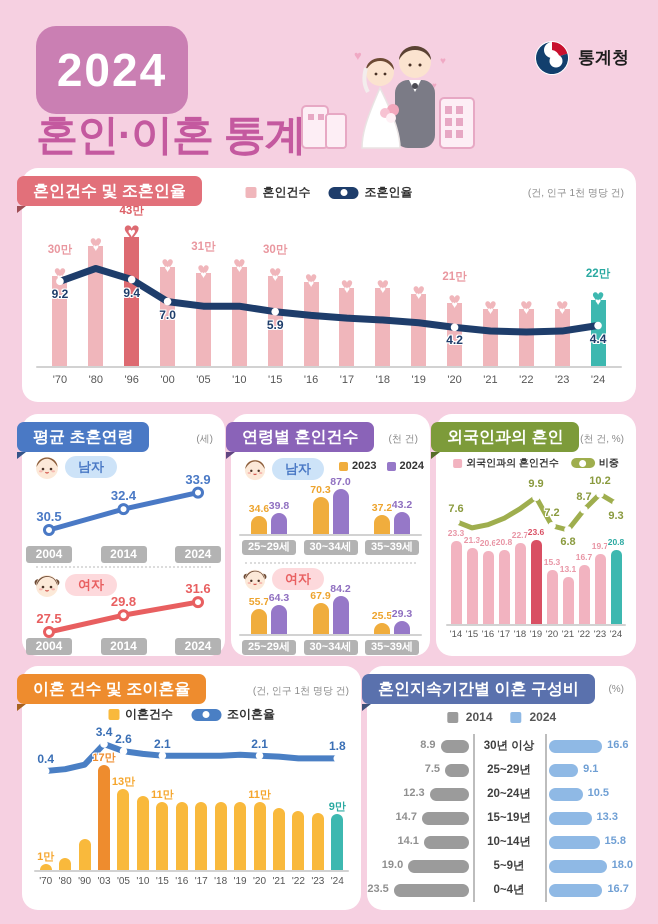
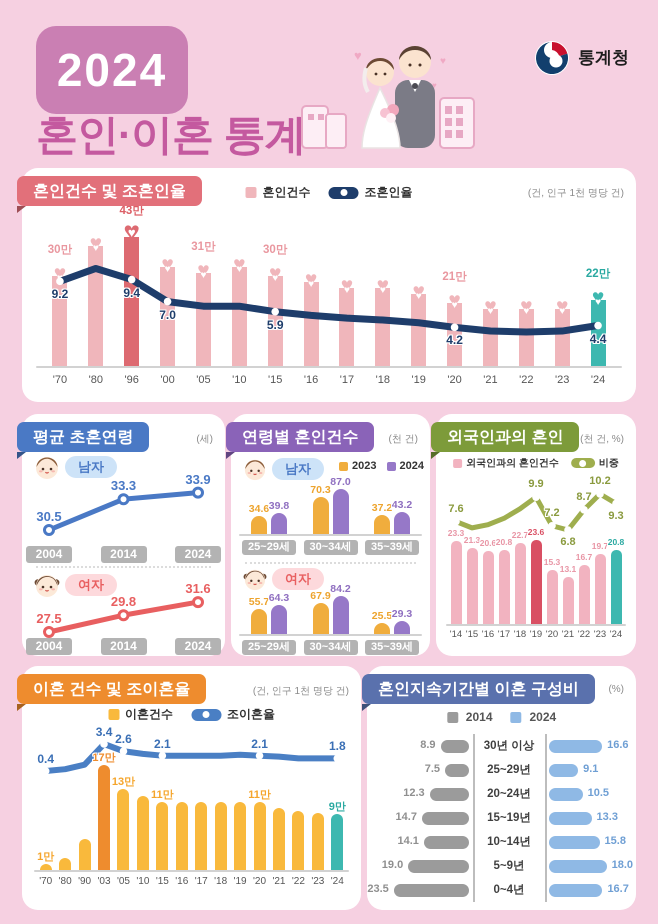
평균 초혼연령/남자/2014: 32.4 -> 33.3
